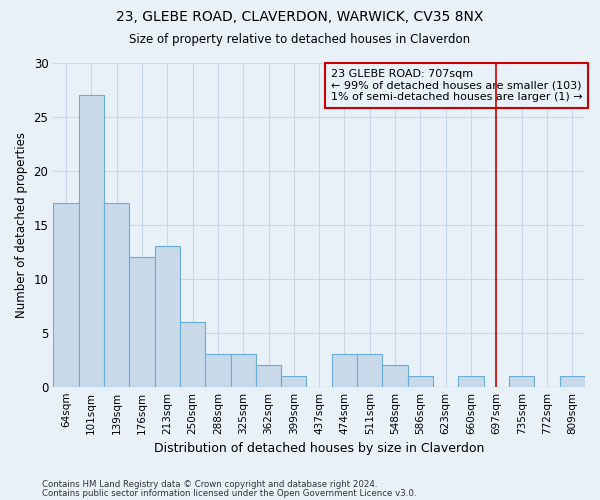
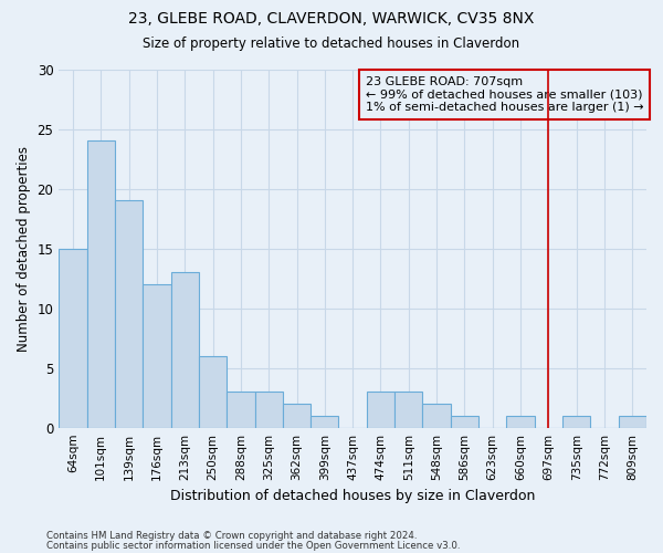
64sqm: 17 -> 15
101sqm: 27 -> 24
139sqm: 17 -> 19
